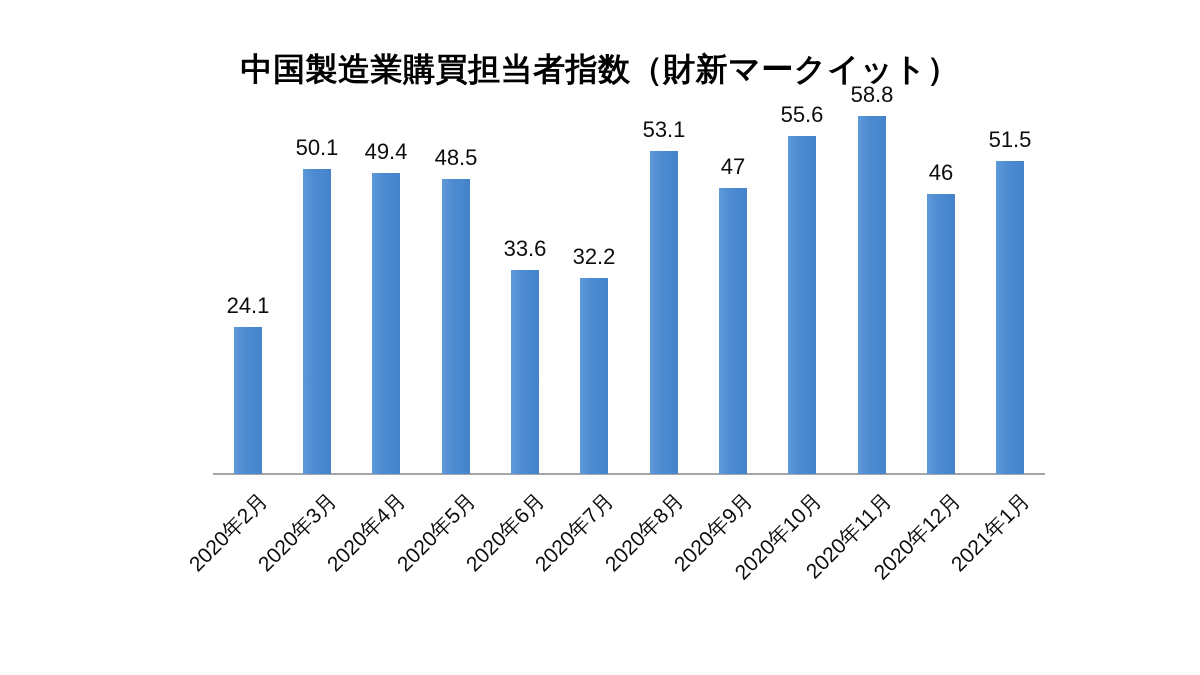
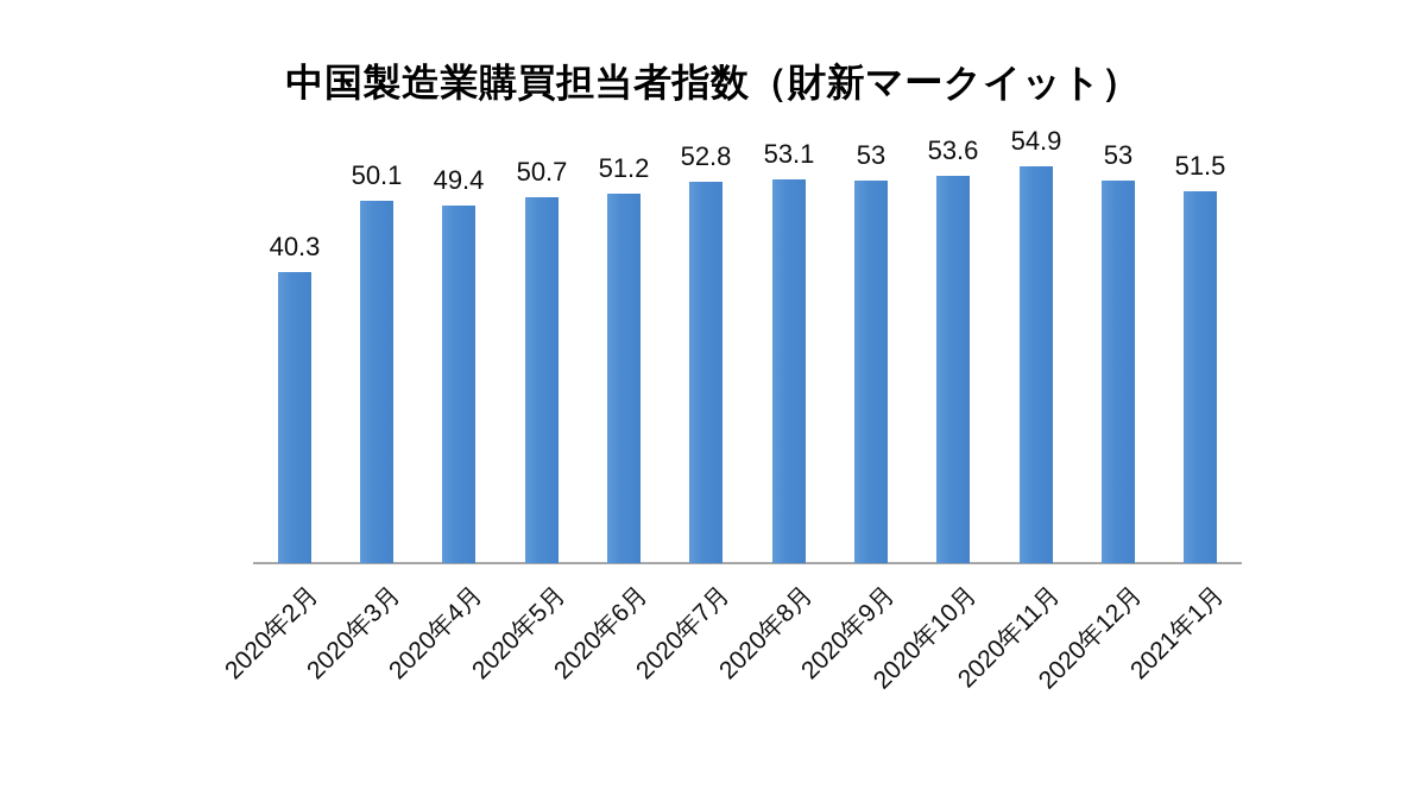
2020年2月: 24.1 -> 40.3
2020年5月: 48.5 -> 50.7
2020年6月: 33.6 -> 51.2
2020年7月: 32.2 -> 52.8
2020年9月: 47 -> 53
2020年10月: 55.6 -> 53.6
2020年11月: 58.8 -> 54.9
2020年12月: 46 -> 53
